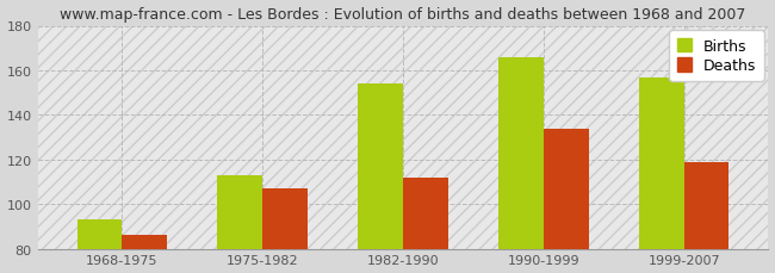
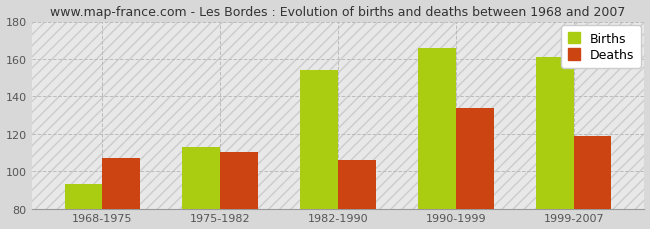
Deaths/1968-1975: 86 -> 107
Deaths/1975-1982: 107 -> 110
Deaths/1982-1990: 112 -> 106
Births/1999-2007: 157 -> 161
